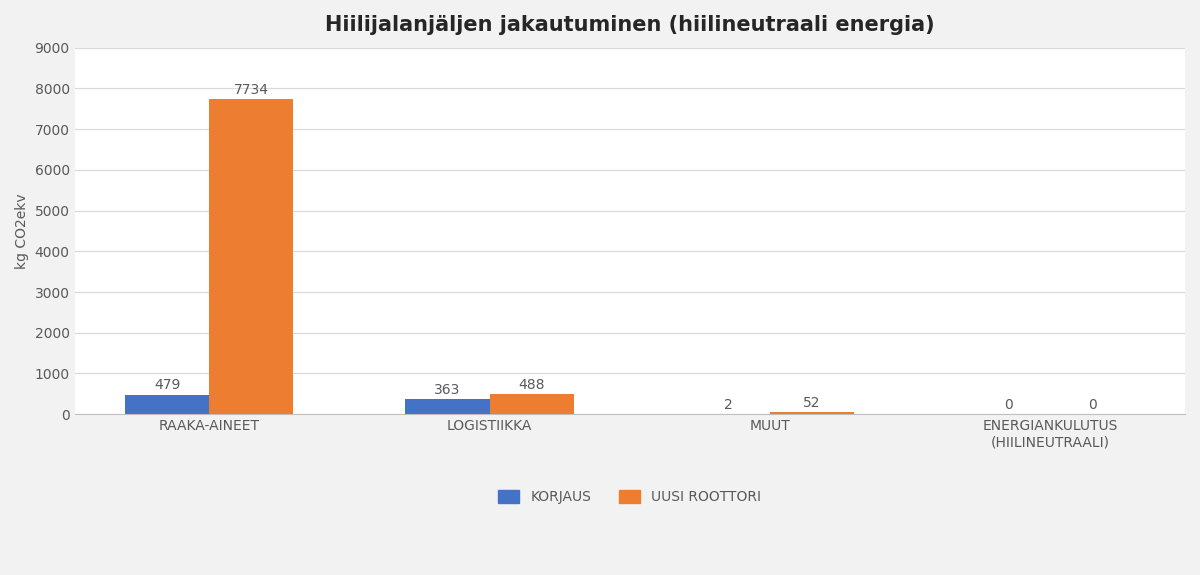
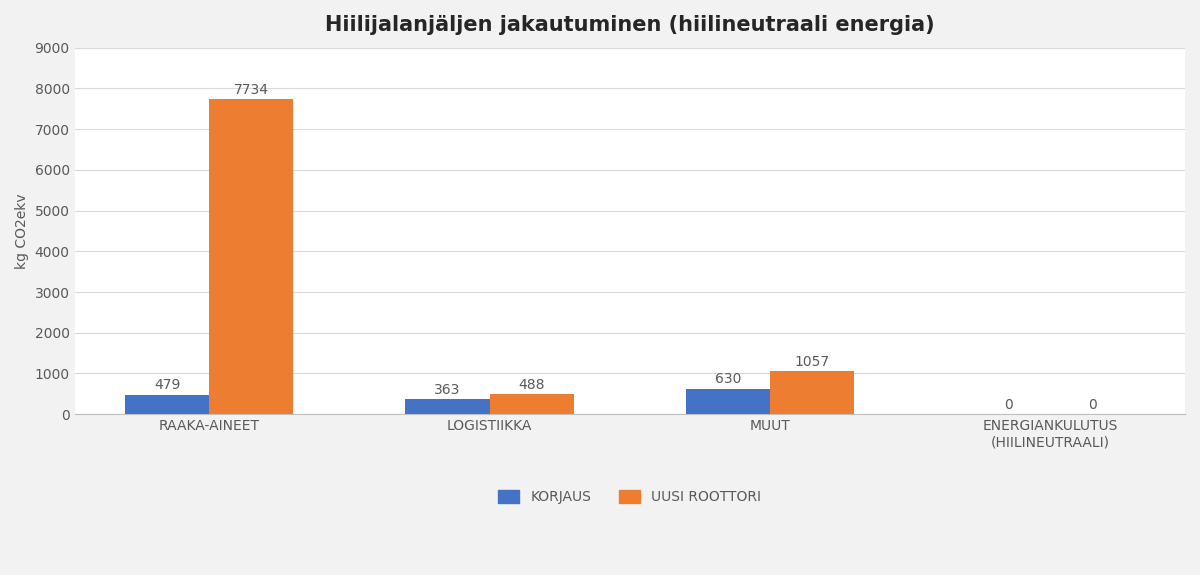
KORJAUS/MUUT: 2 -> 630
UUSI ROOTTORI/MUUT: 52 -> 1057
